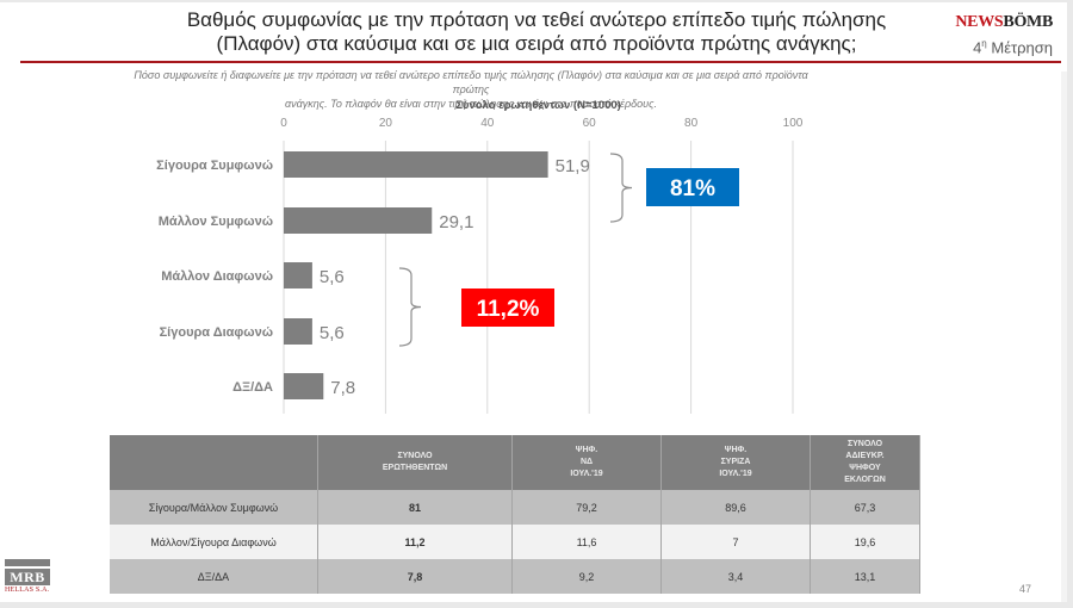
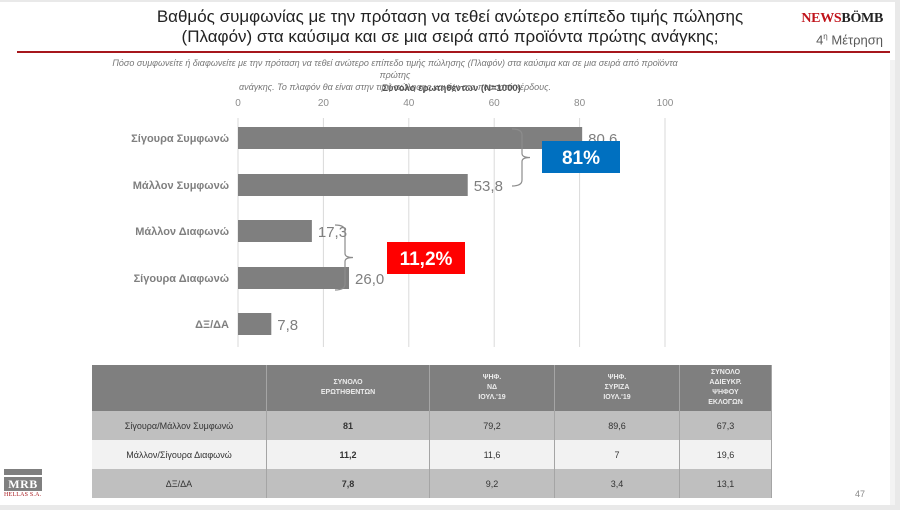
Σίγουρα Συμφωνώ: 51,9 -> 80,6
Μάλλον Συμφωνώ: 29,1 -> 53,8
Μάλλον Διαφωνώ: 5,6 -> 17,3
Σίγουρα Διαφωνώ: 5,6 -> 26,0
